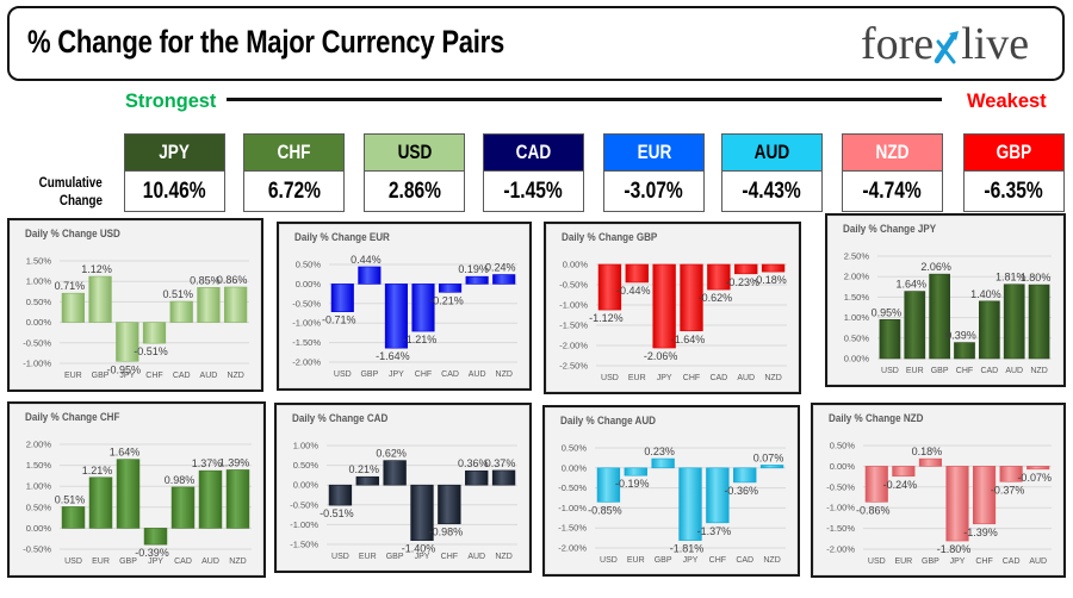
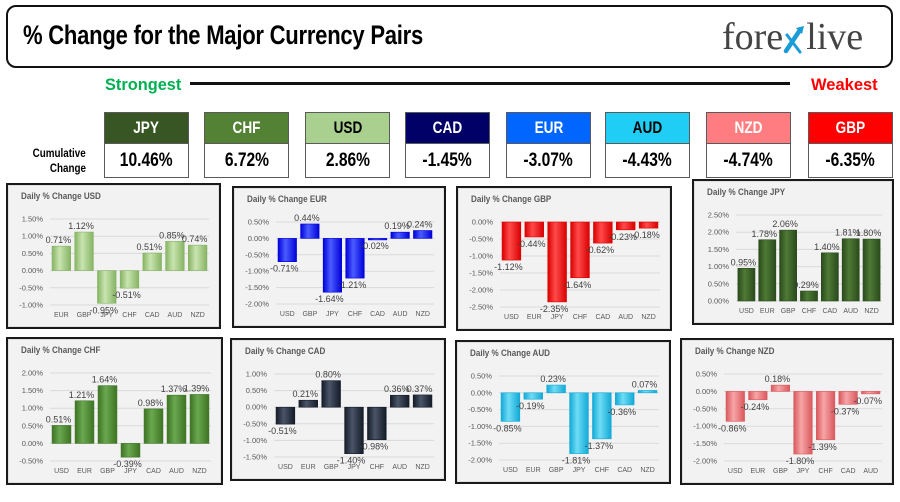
Daily % Change USD/NZD: 0.86% -> 0.74%
Daily % Change EUR/CAD: -0.21% -> -0.02%
Daily % Change GBP/JPY: -2.06% -> -2.35%
Daily % Change JPY/EUR: 1.64% -> 1.78%
Daily % Change JPY/CHF: 0.39% -> 0.29%
Daily % Change CAD/GBP: 0.62% -> 0.80%
